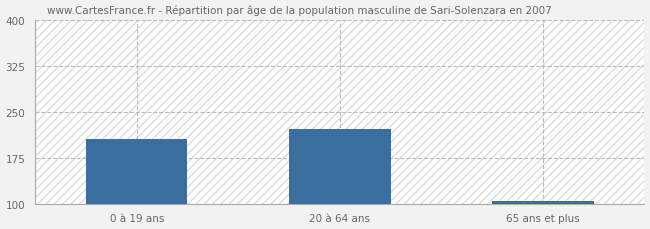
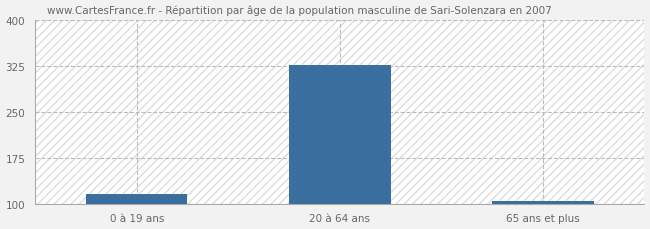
0 à 19 ans: 206 -> 116
20 à 64 ans: 222 -> 327
